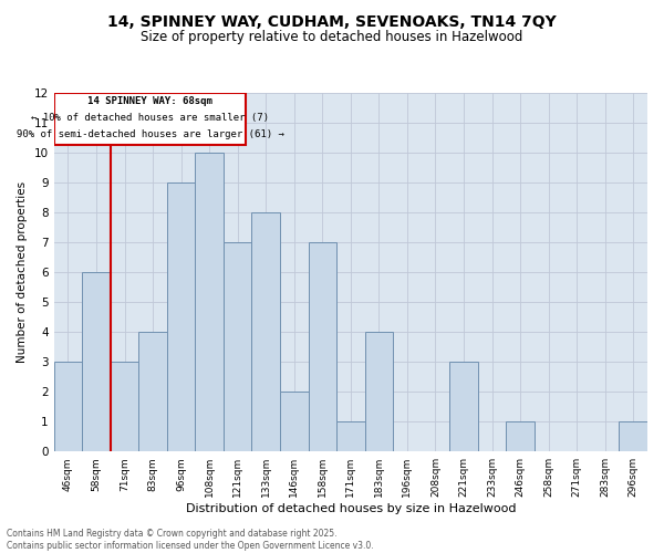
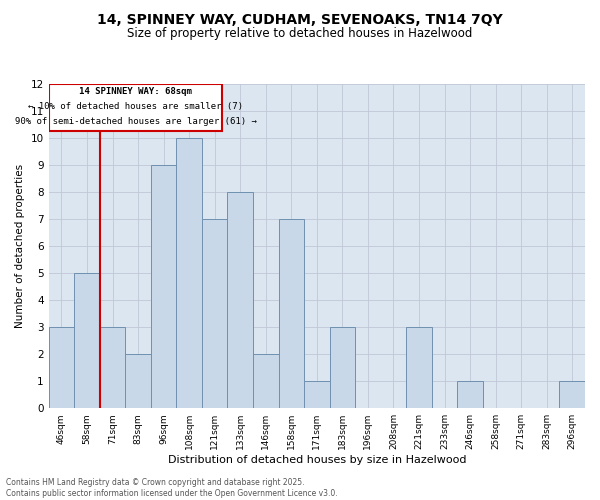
58sqm: 6 -> 5
83sqm: 4 -> 2
183sqm: 4 -> 3
